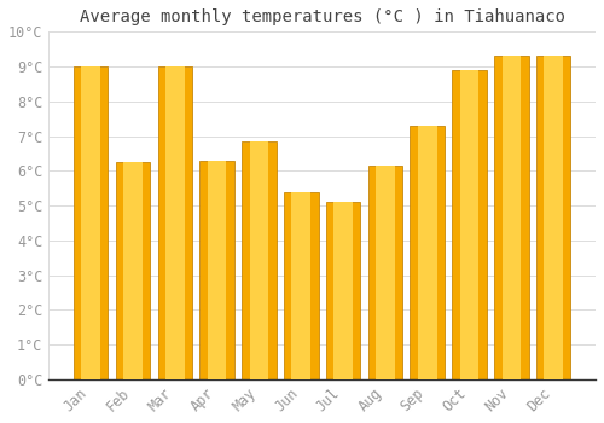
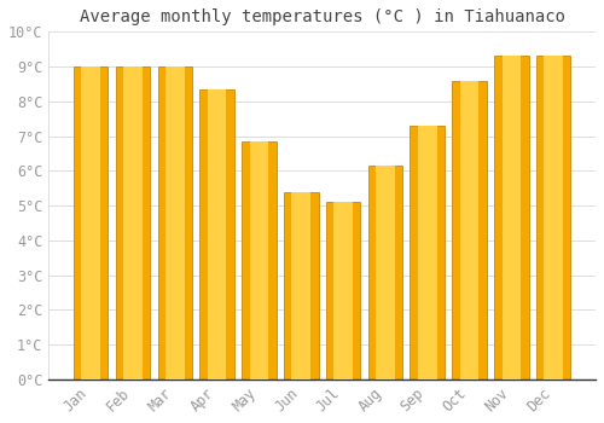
Feb: 6.25°C -> 9.00°C
Apr: 6.30°C -> 8.35°C
Oct: 8.90°C -> 8.60°C
